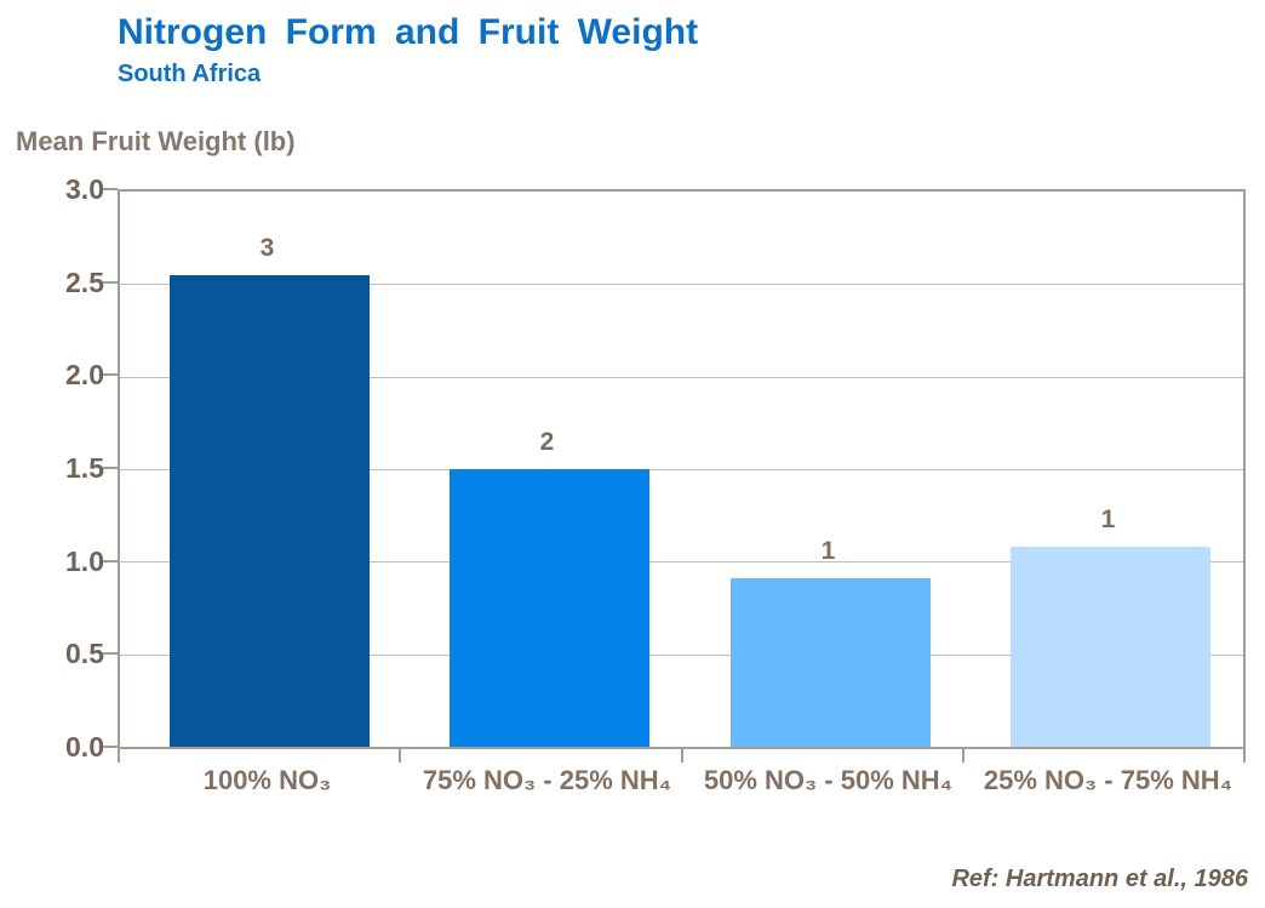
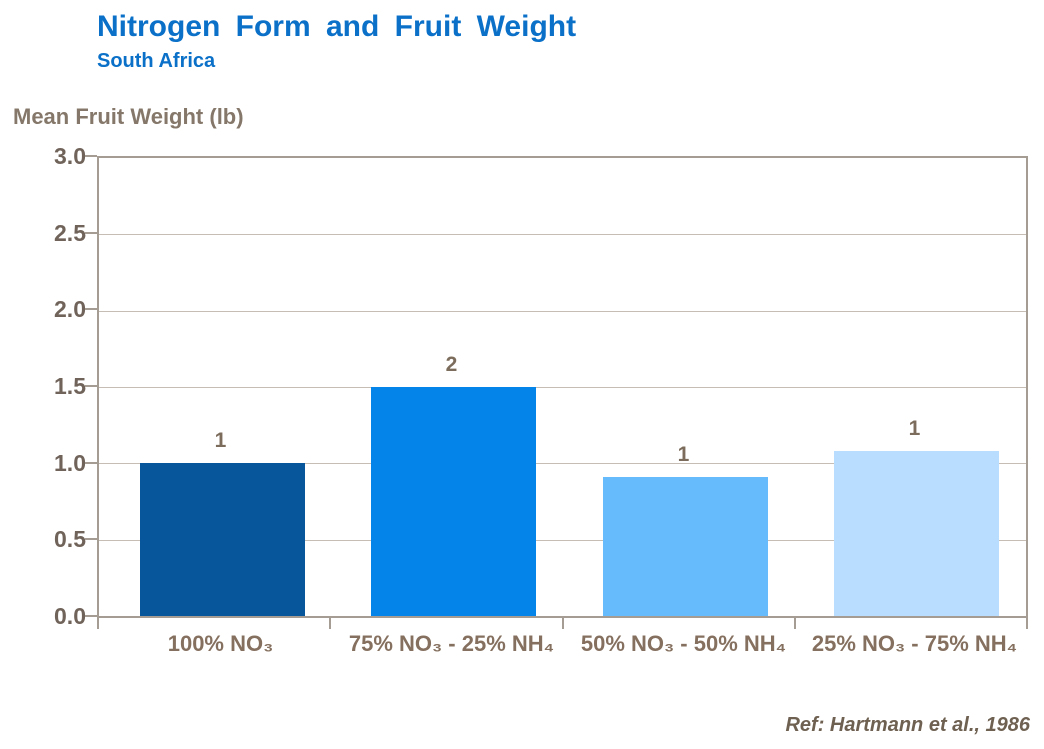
100% NO₃: 3 -> 1
